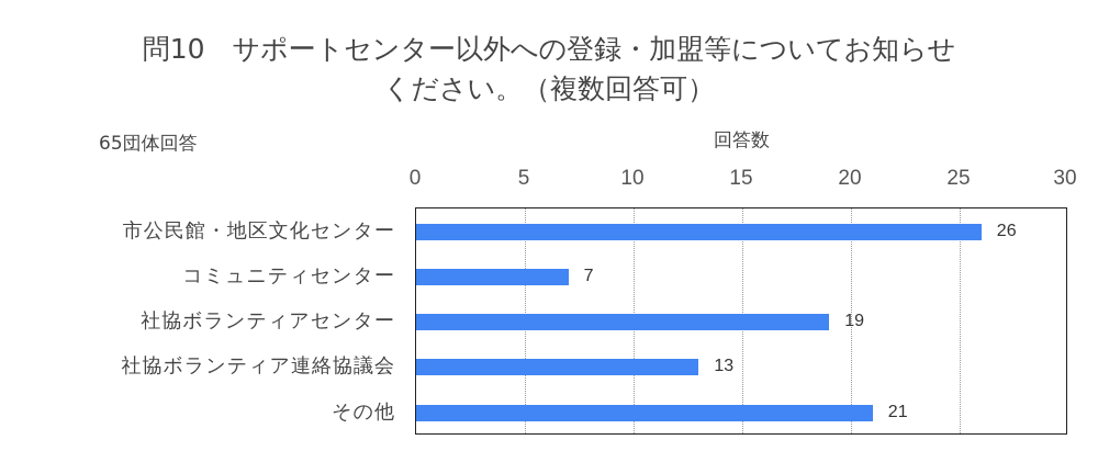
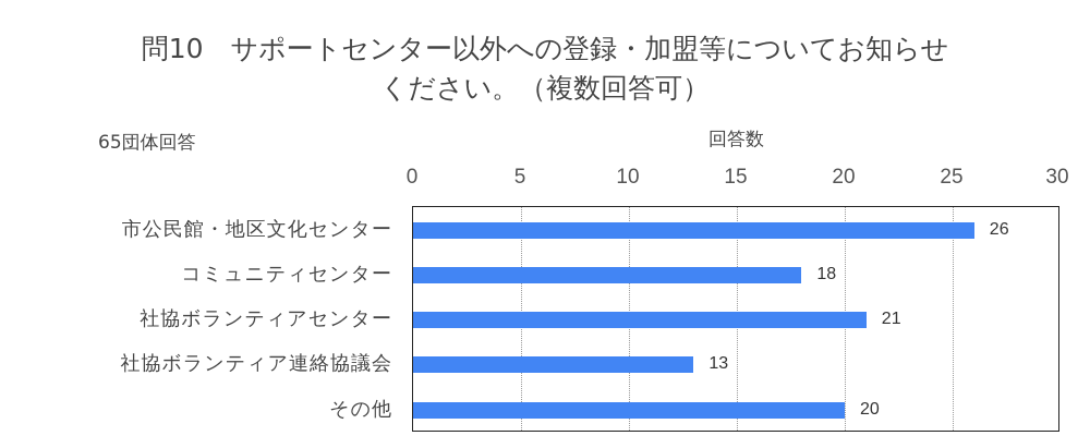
コミュニティセンター: 7 -> 18
社協ボランティアセンター: 19 -> 21
その他: 21 -> 20
